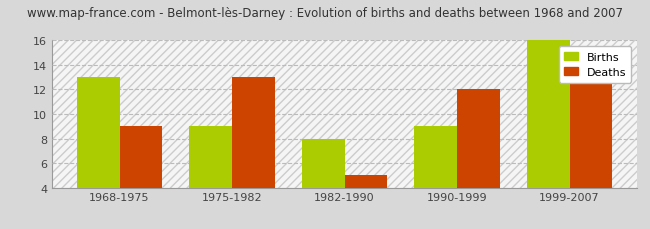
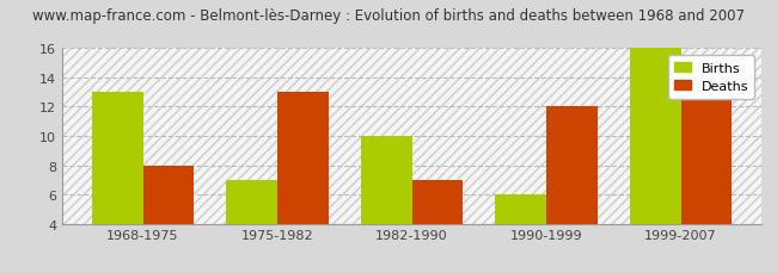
Deaths/1968-1975: 9 -> 8
Births/1975-1982: 9 -> 7
Births/1982-1990: 8 -> 10
Deaths/1982-1990: 5 -> 7
Births/1990-1999: 9 -> 6
